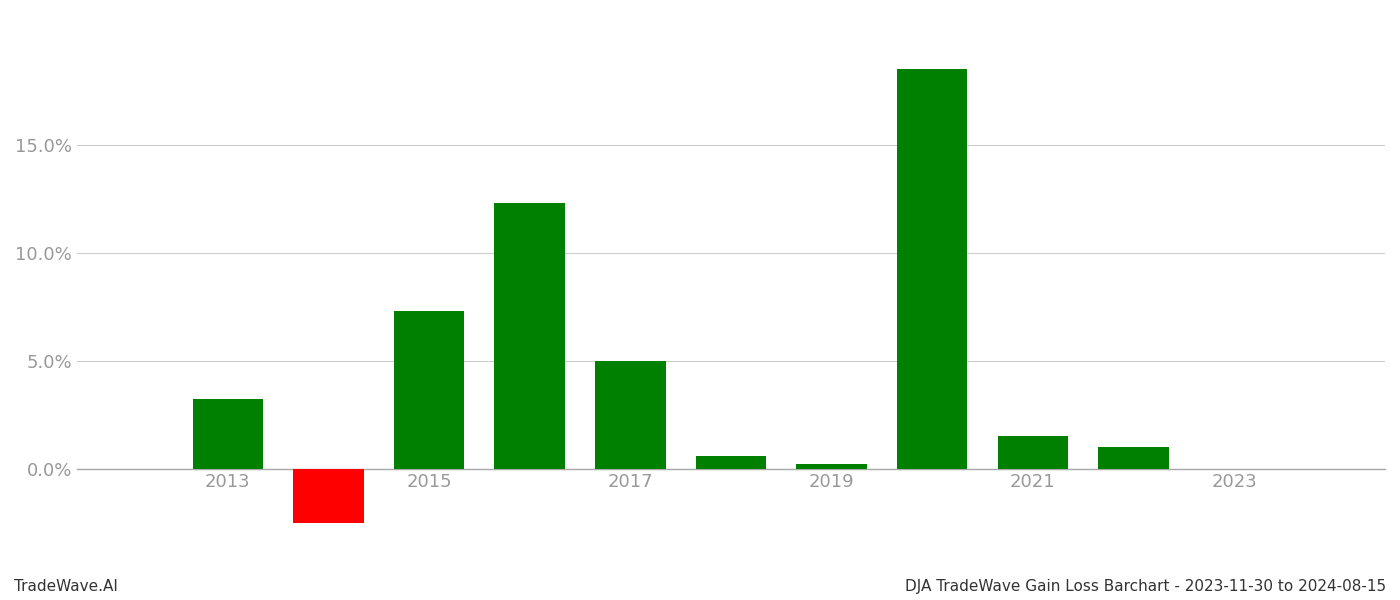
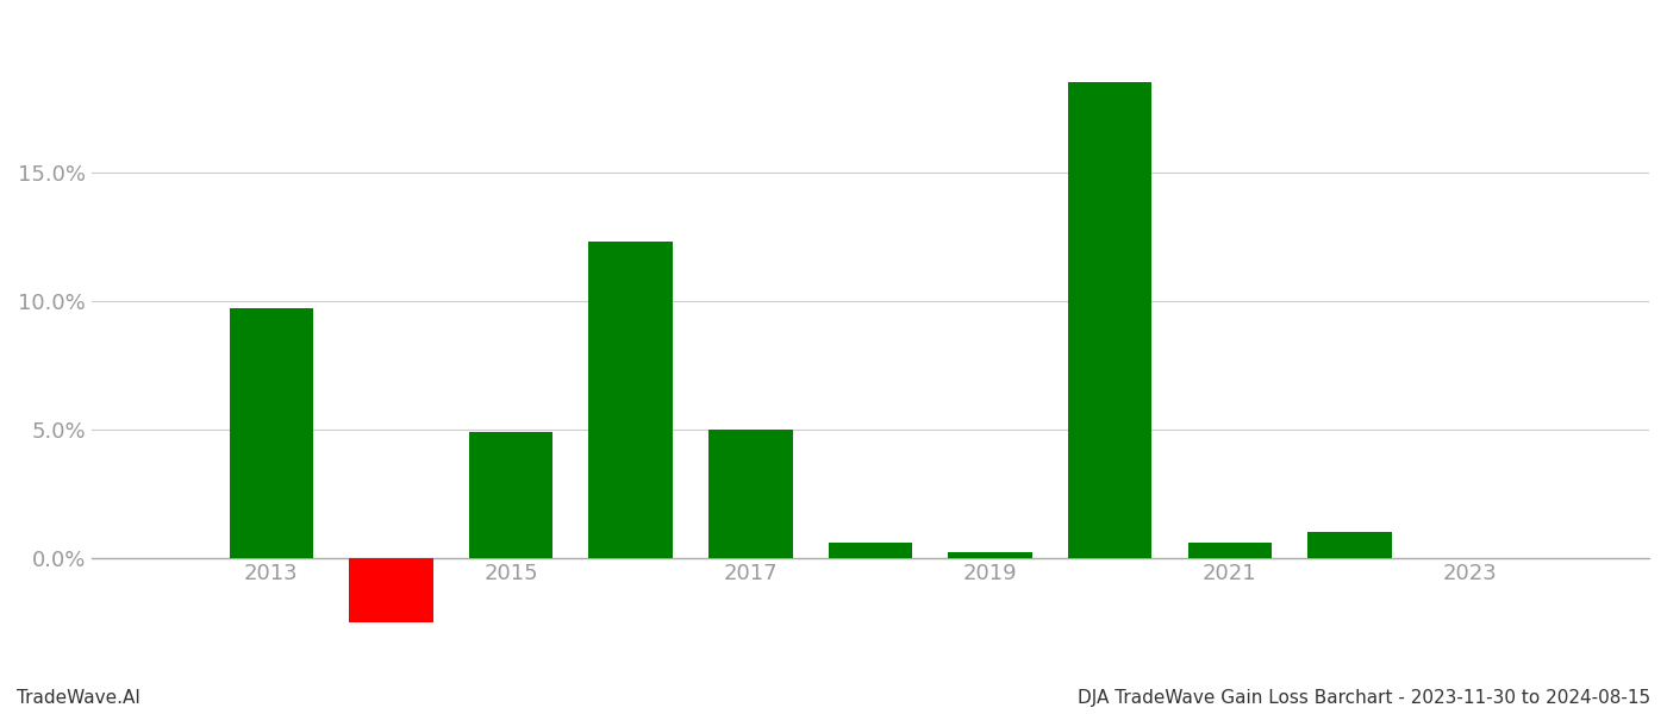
2013: 3.2% -> 9.7%
2015: 7.3% -> 4.9%
2021: 1.5% -> 0.6%
